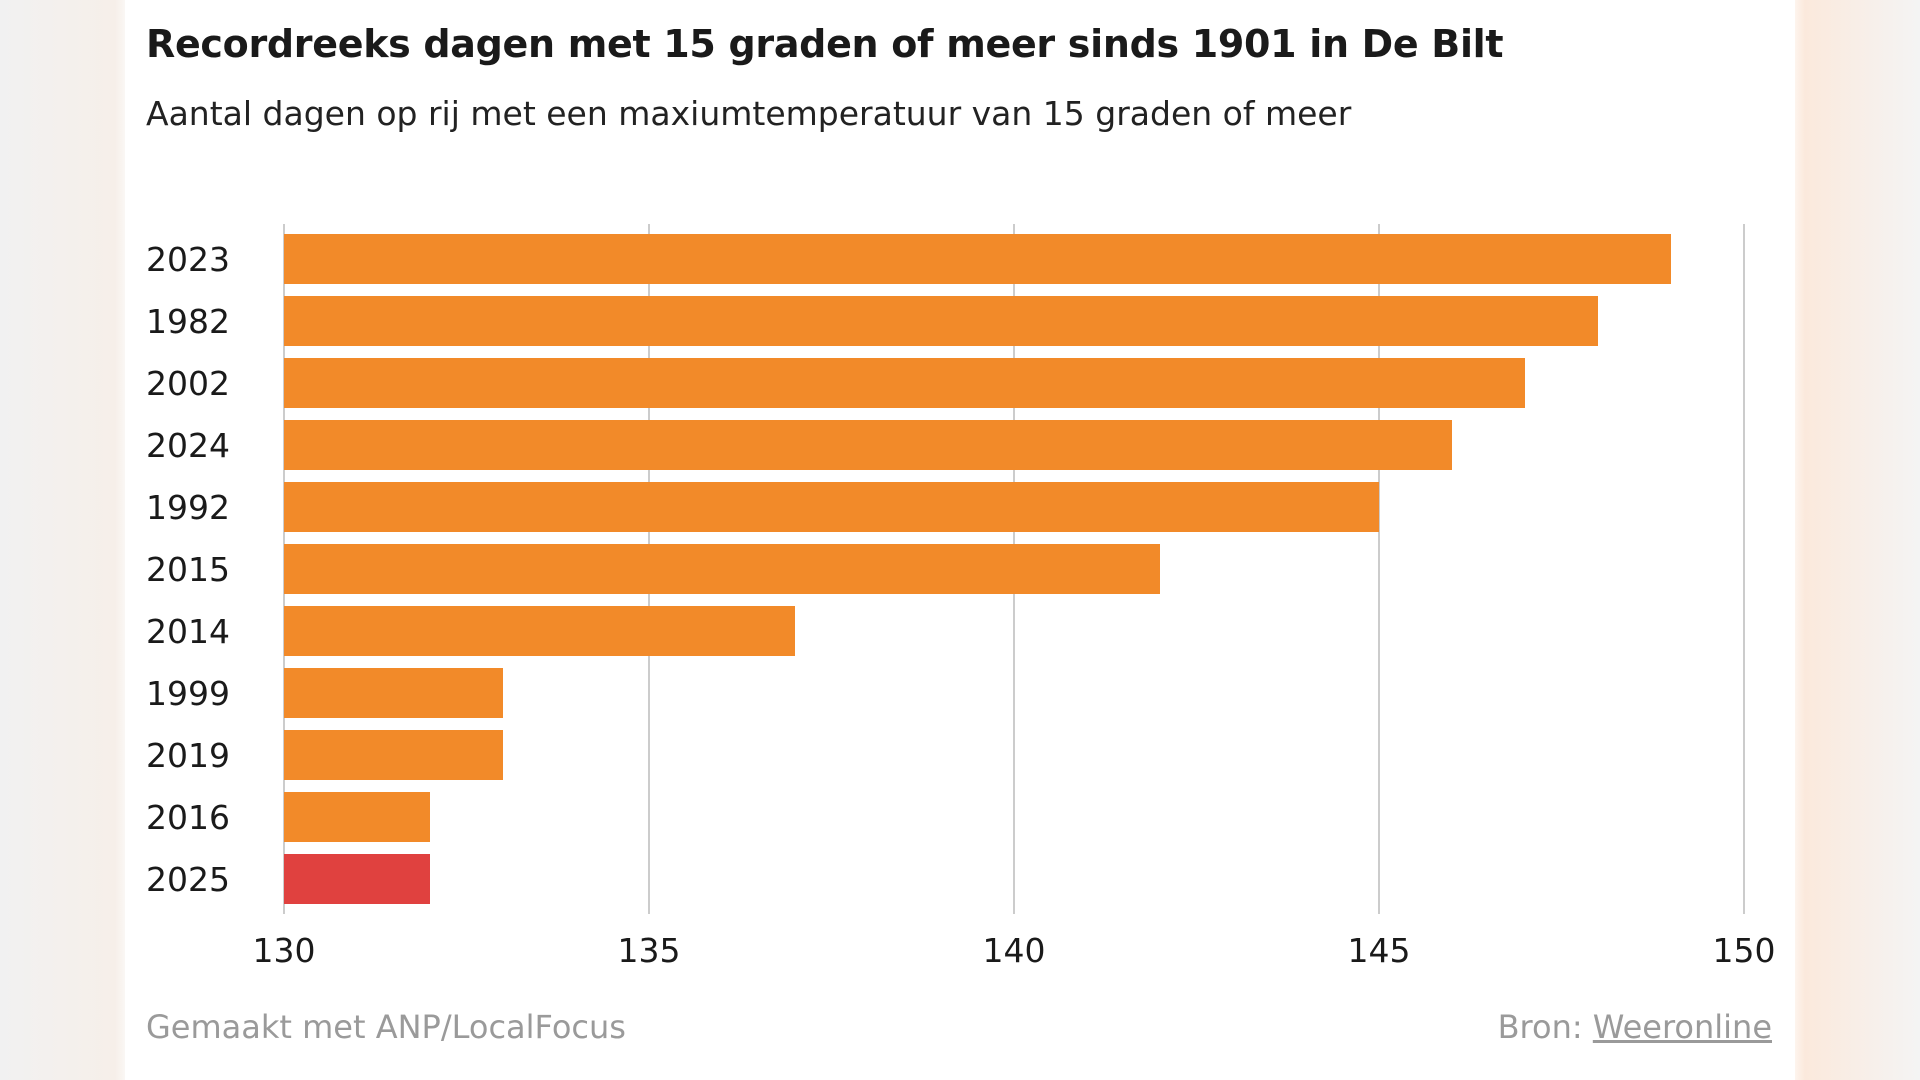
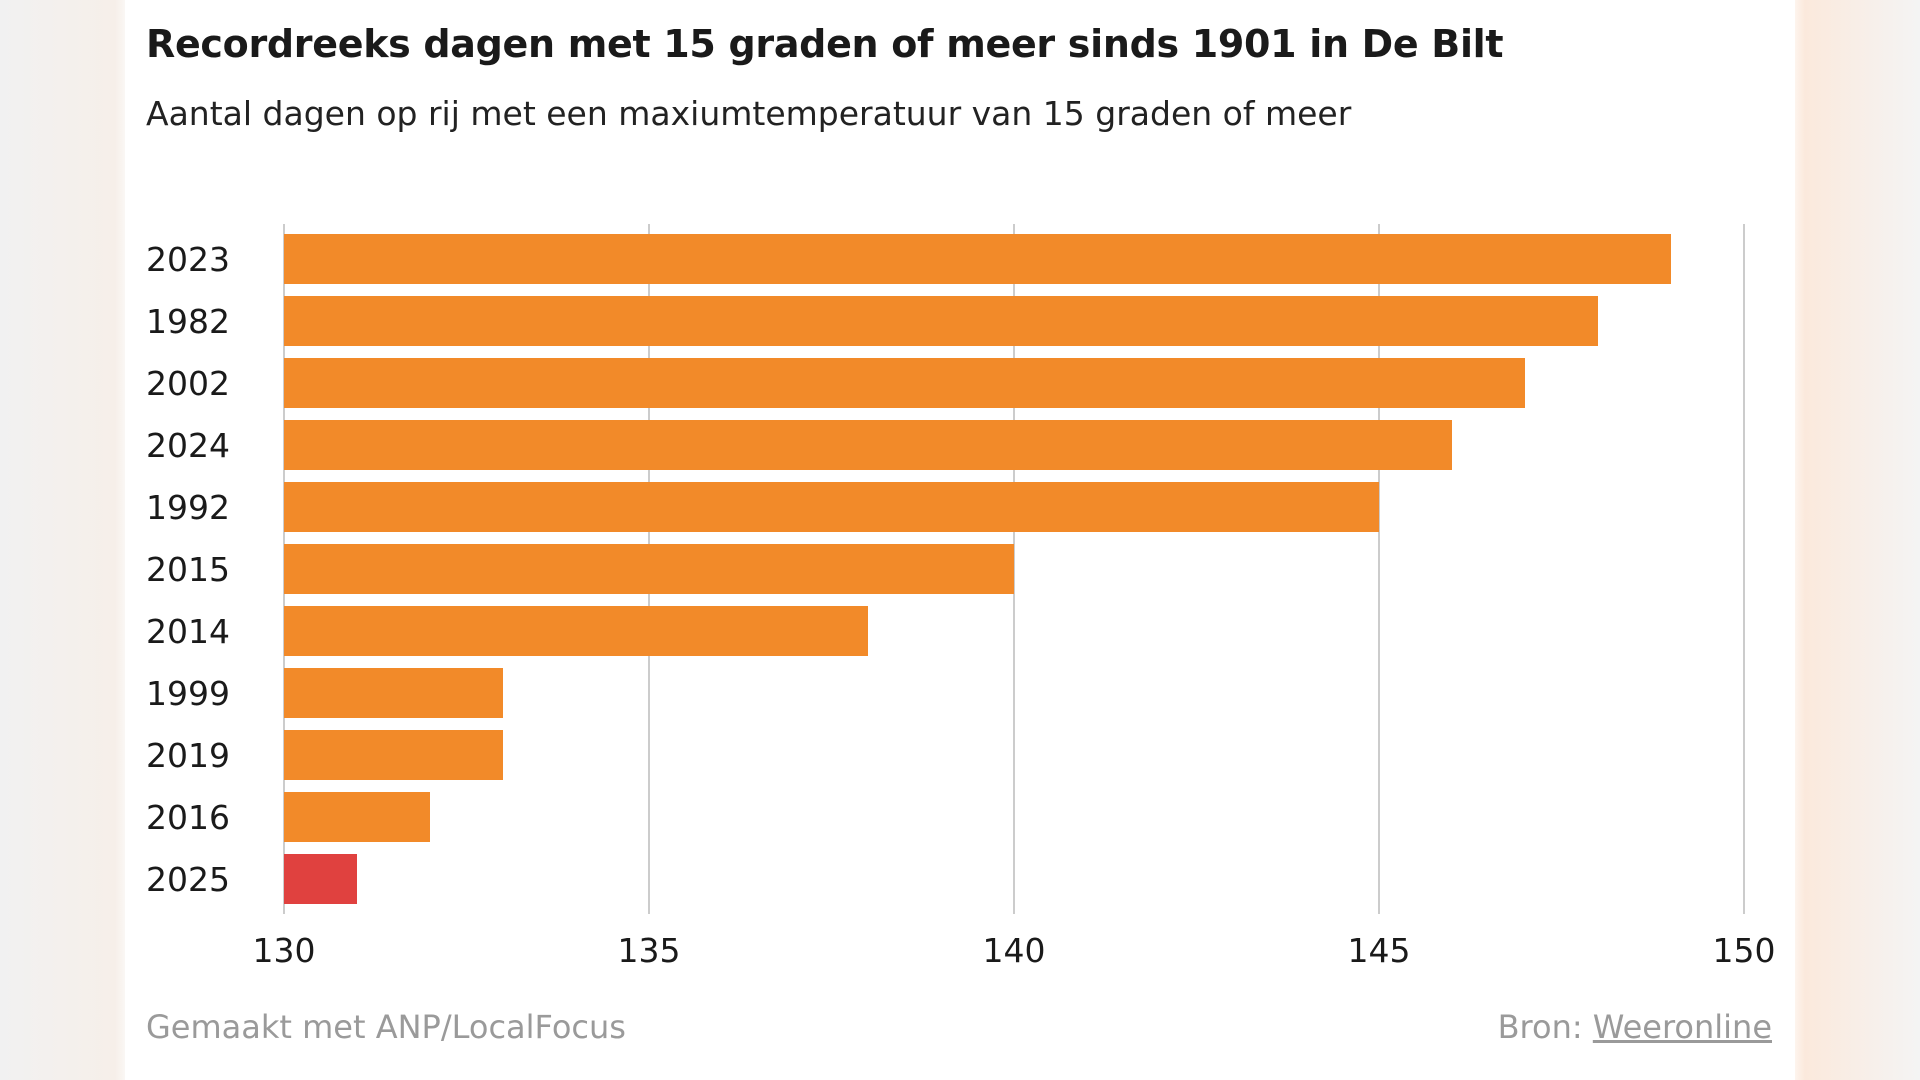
2015: 142 -> 140
2014: 137 -> 138
2025: 132 -> 131
